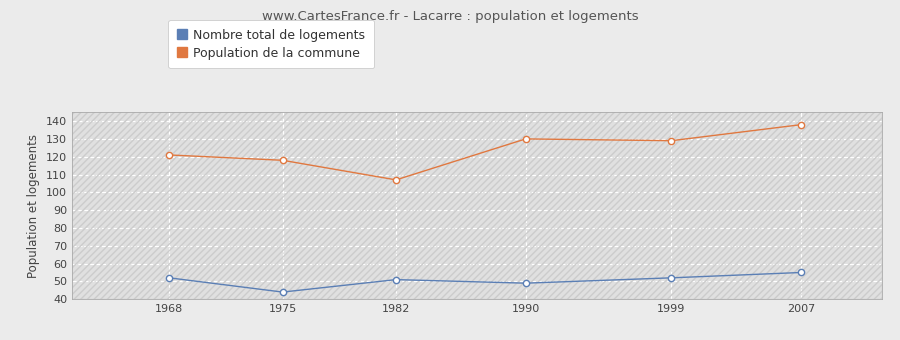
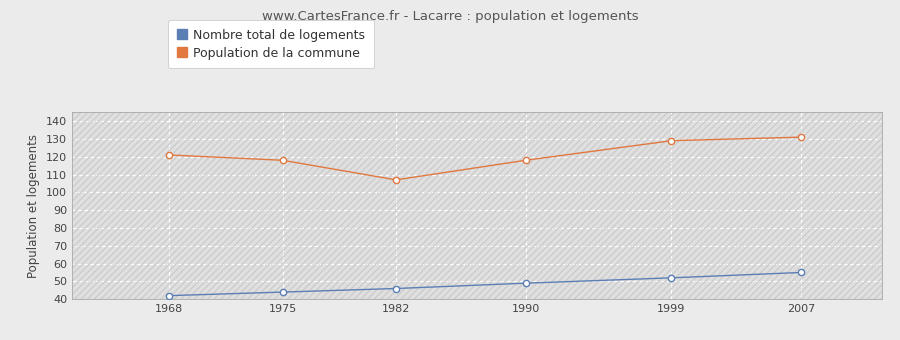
Nombre total de logements/1968: 52 -> 42
Nombre total de logements/1982: 51 -> 46
Population de la commune/1990: 130 -> 118
Population de la commune/2007: 138 -> 131
